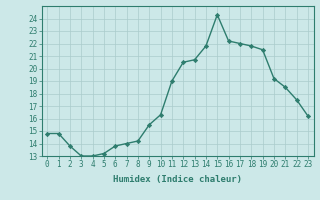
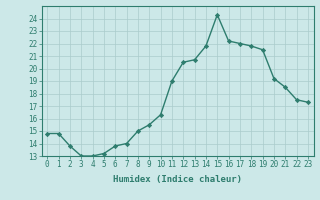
8: 14.2 -> 15.0
23: 16.2 -> 17.3
